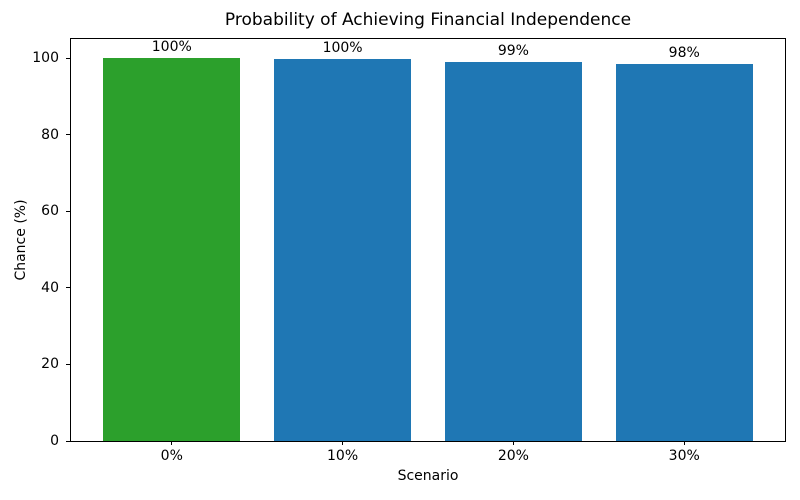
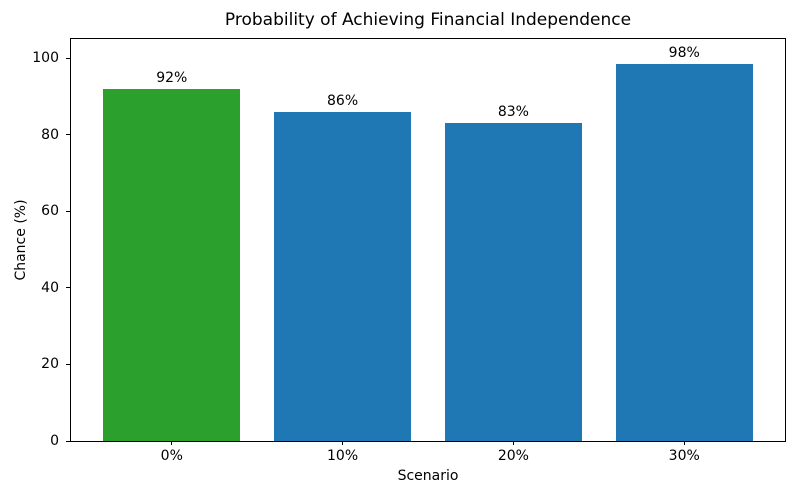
0%: 100% -> 92%
10%: 100% -> 86%
20%: 99% -> 83%
